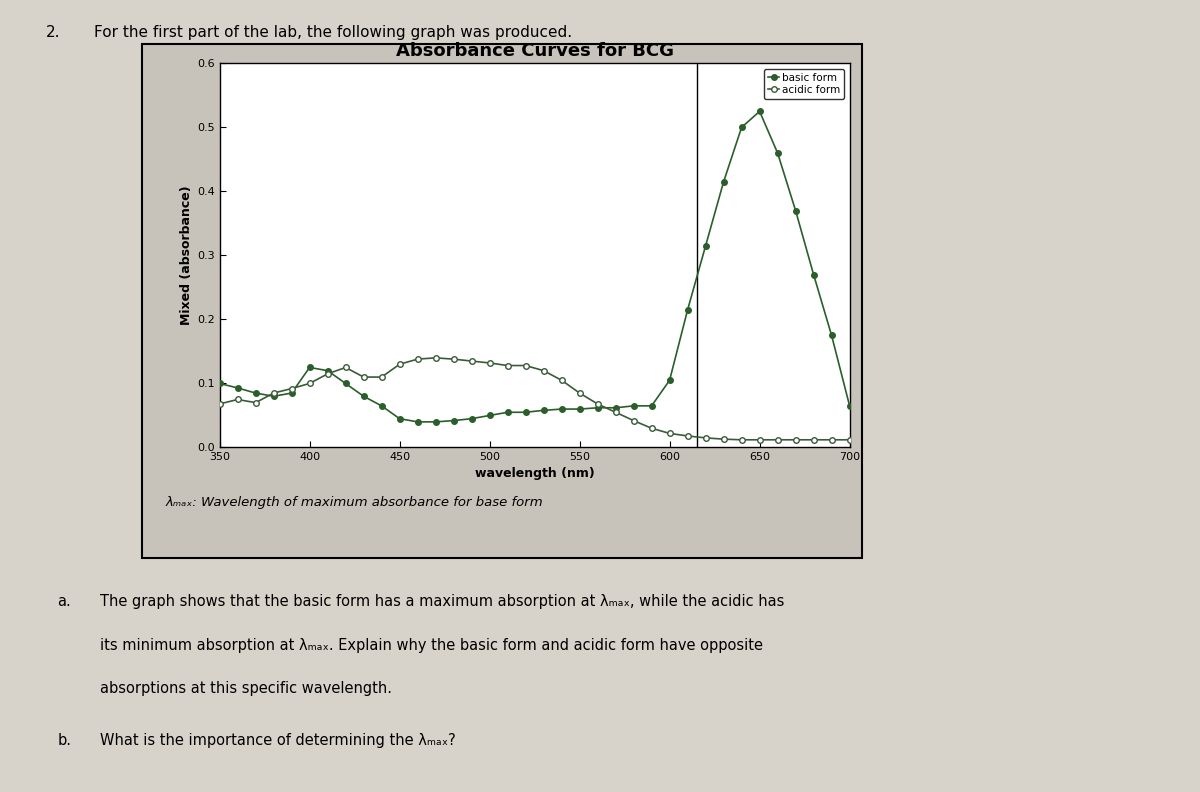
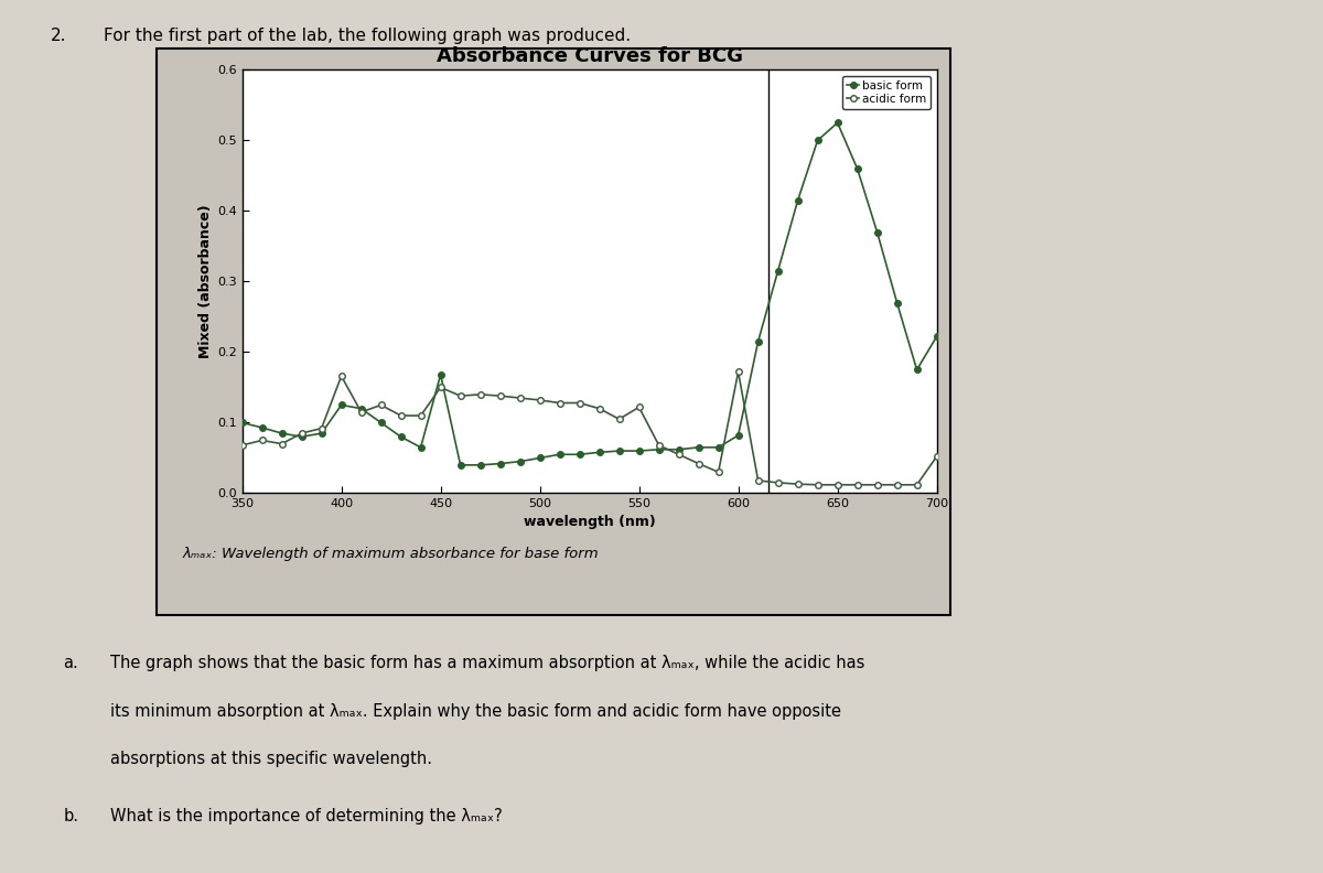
acidic form/400: 0.100 -> 0.166
basic form/450: 0.045 -> 0.168
acidic form/450: 0.130 -> 0.150
acidic form/550: 0.085 -> 0.122
basic form/600: 0.105 -> 0.082
acidic form/600: 0.022 -> 0.172
basic form/700: 0.065 -> 0.222
acidic form/700: 0.012 -> 0.052
